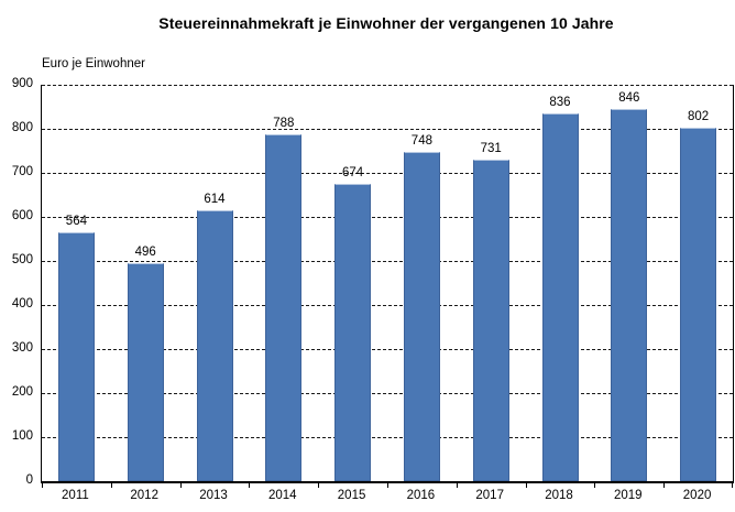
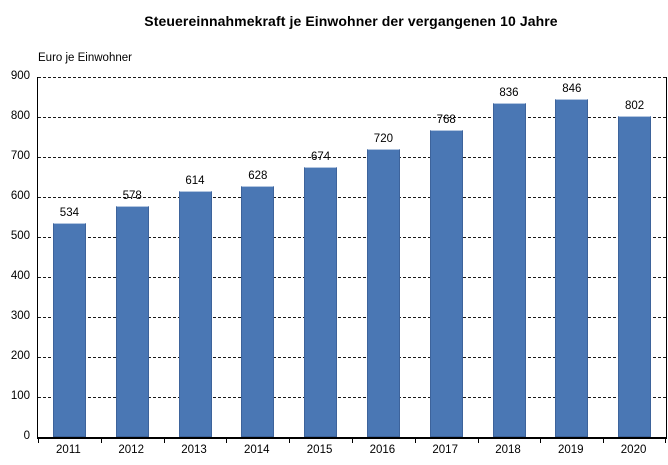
2011: 564 -> 534
2012: 496 -> 578
2014: 788 -> 628
2016: 748 -> 720
2017: 731 -> 768
